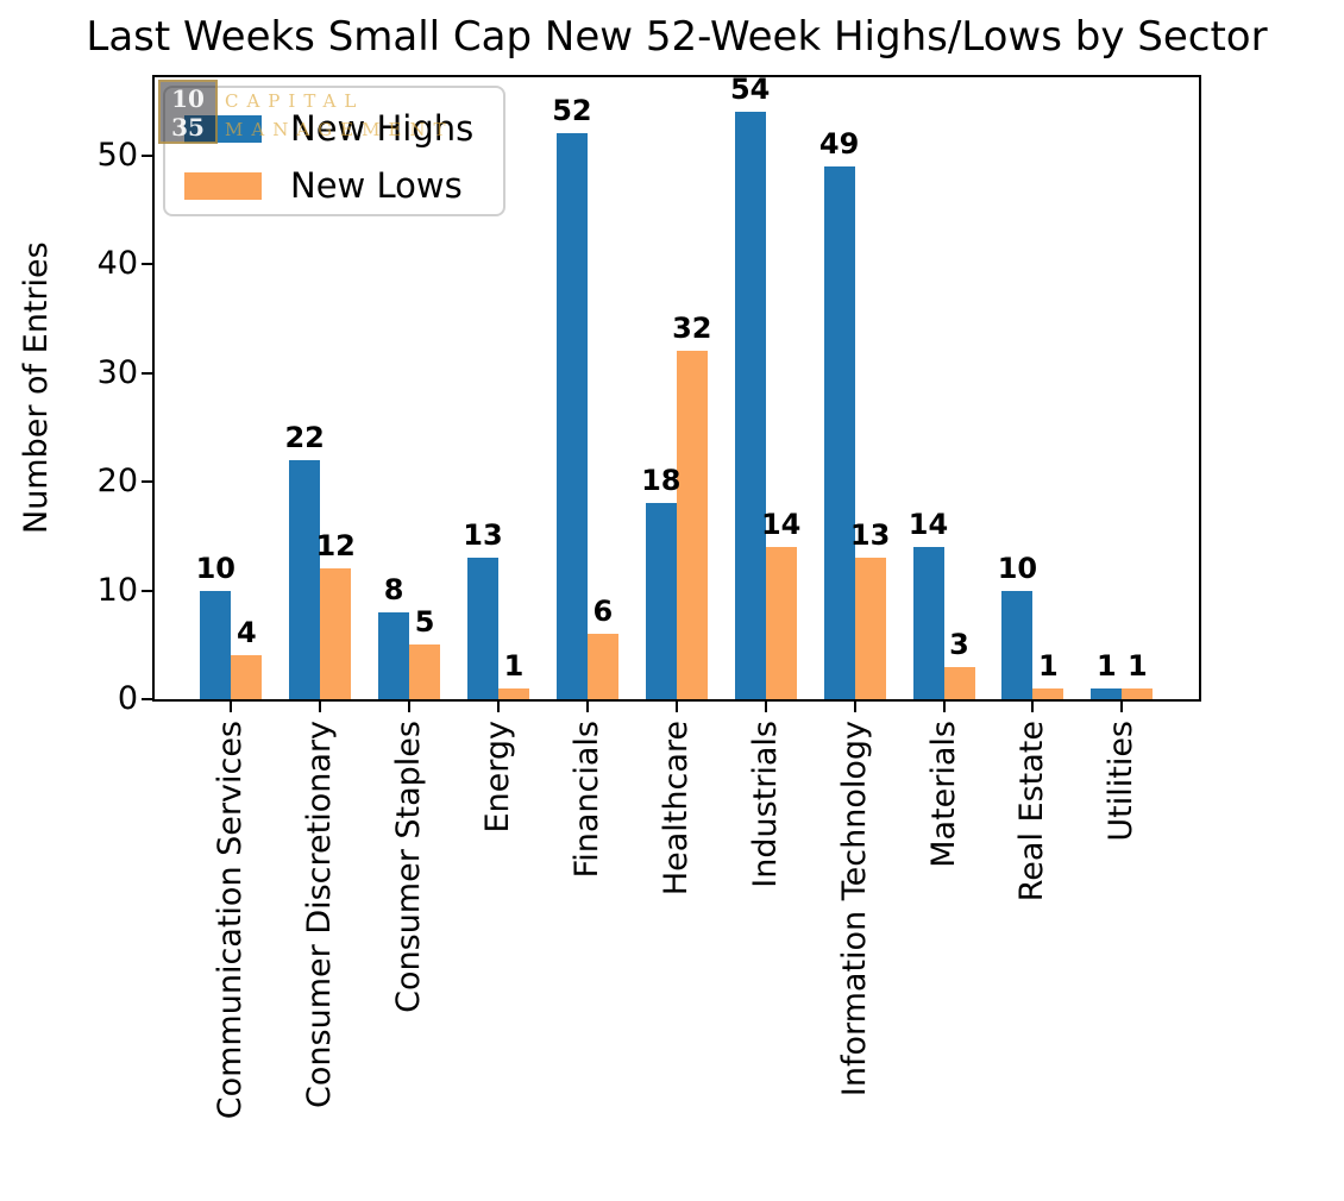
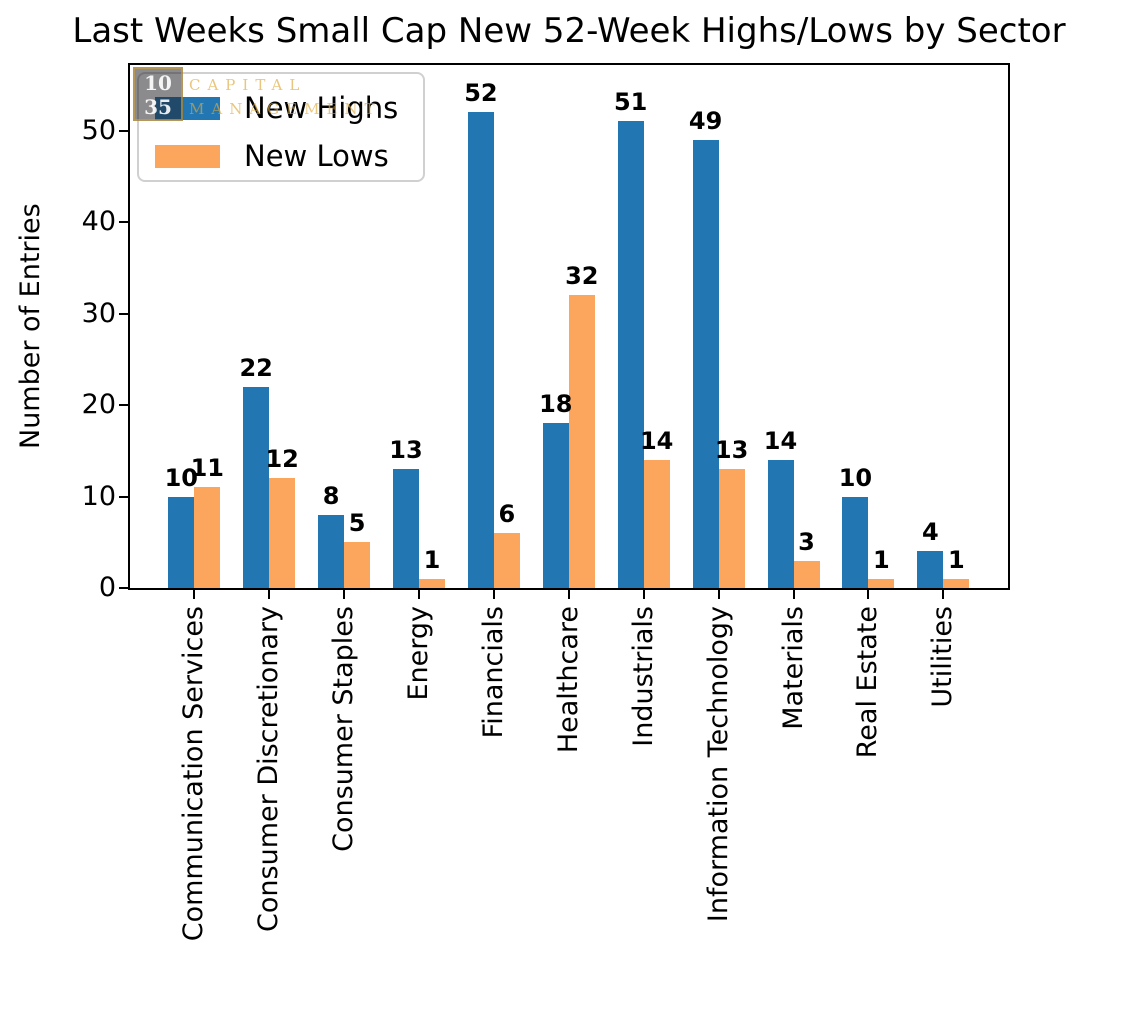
New Lows/Communication Services: 4 -> 11
New Highs/Industrials: 54 -> 51
New Highs/Utilities: 1 -> 4
